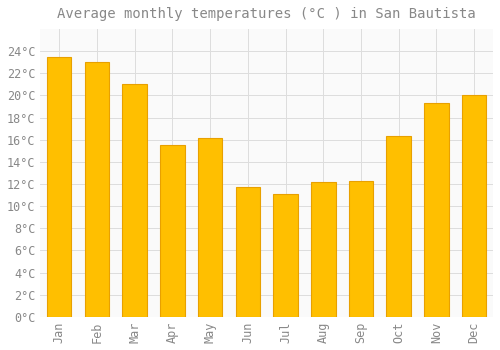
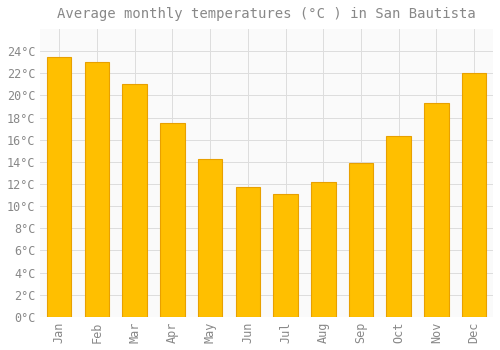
Apr: 15.5°C -> 17.5°C
May: 16.2°C -> 14.3°C
Sep: 12.3°C -> 13.9°C
Dec: 20.0°C -> 22.0°C
